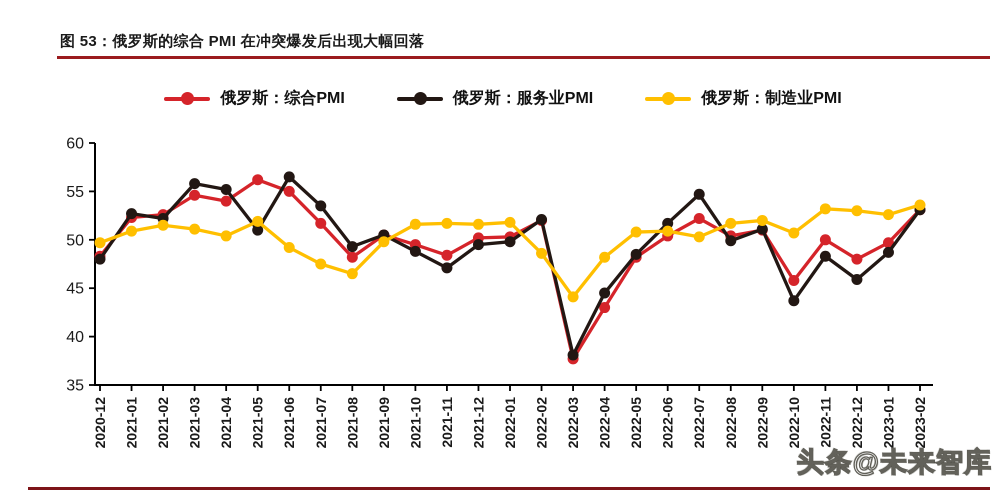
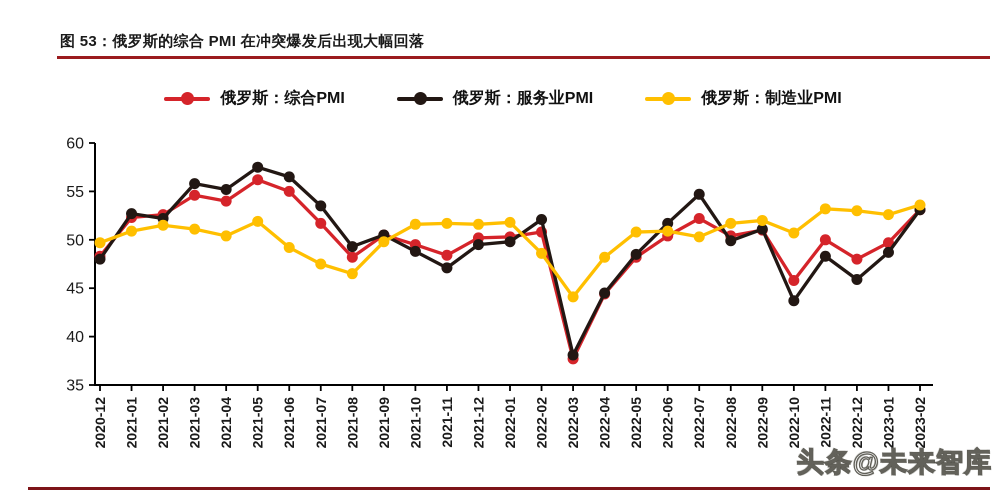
俄罗斯：服务业PMI/2021-05: 51 -> 58
俄罗斯：综合PMI/2022-02: 52 -> 51
俄罗斯：综合PMI/2022-04: 43 -> 44
